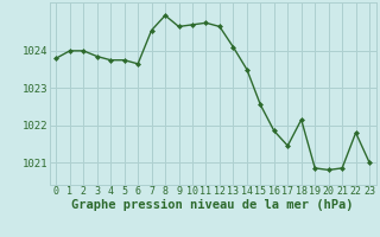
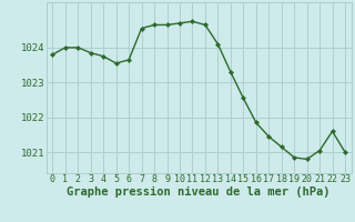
5: 1023.75 -> 1023.55
8: 1024.95 -> 1024.65
14: 1023.50 -> 1023.30
18: 1022.15 -> 1021.15
21: 1020.85 -> 1021.05
22: 1021.80 -> 1021.60
